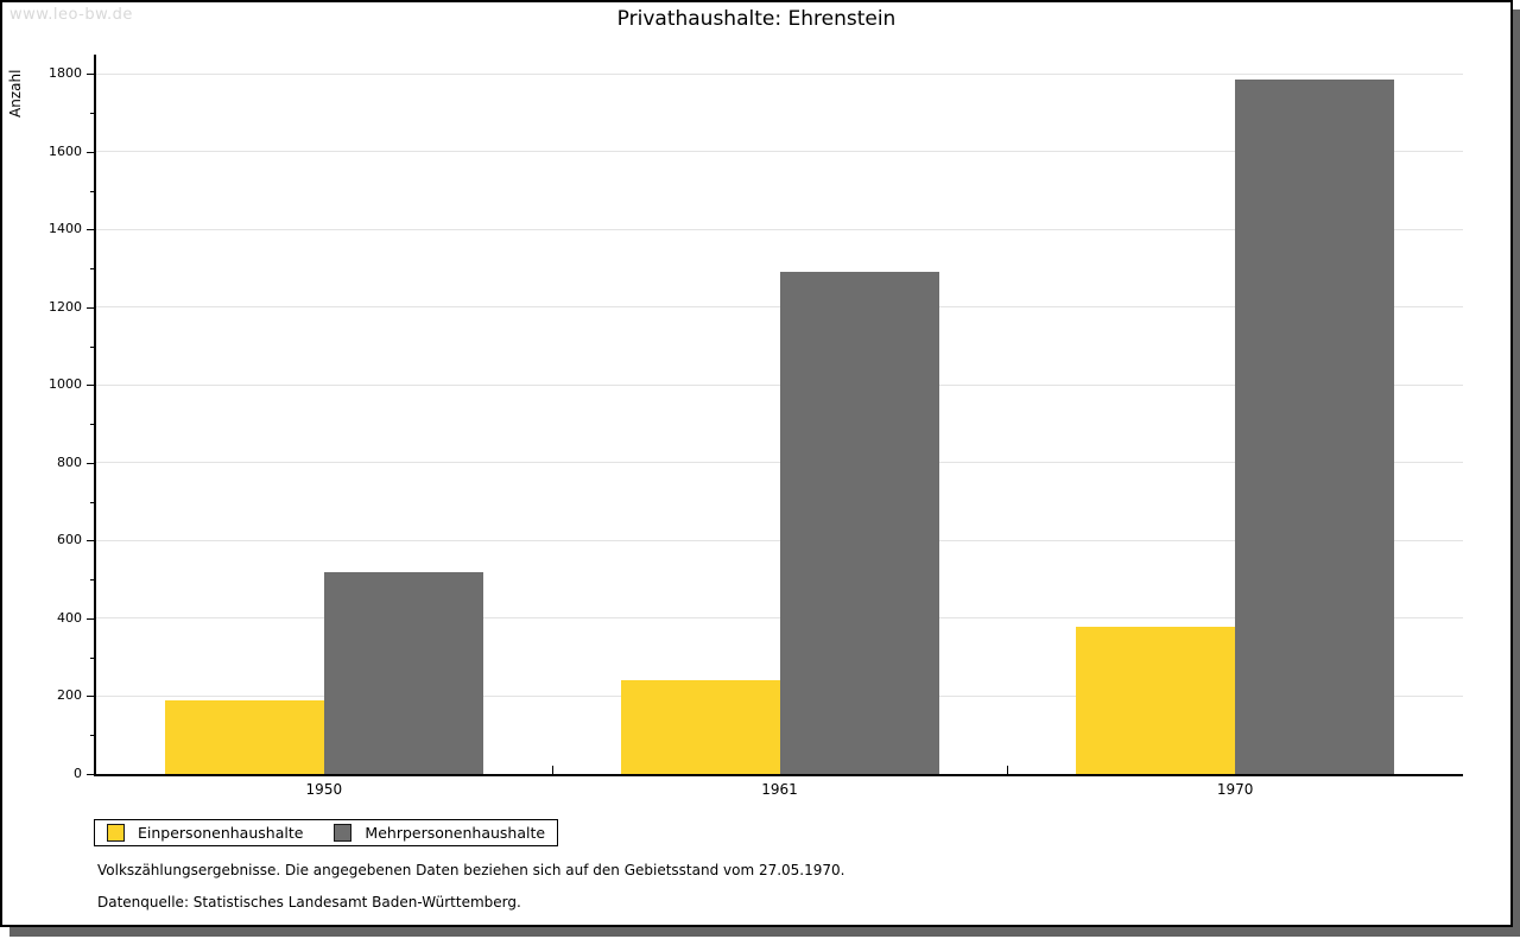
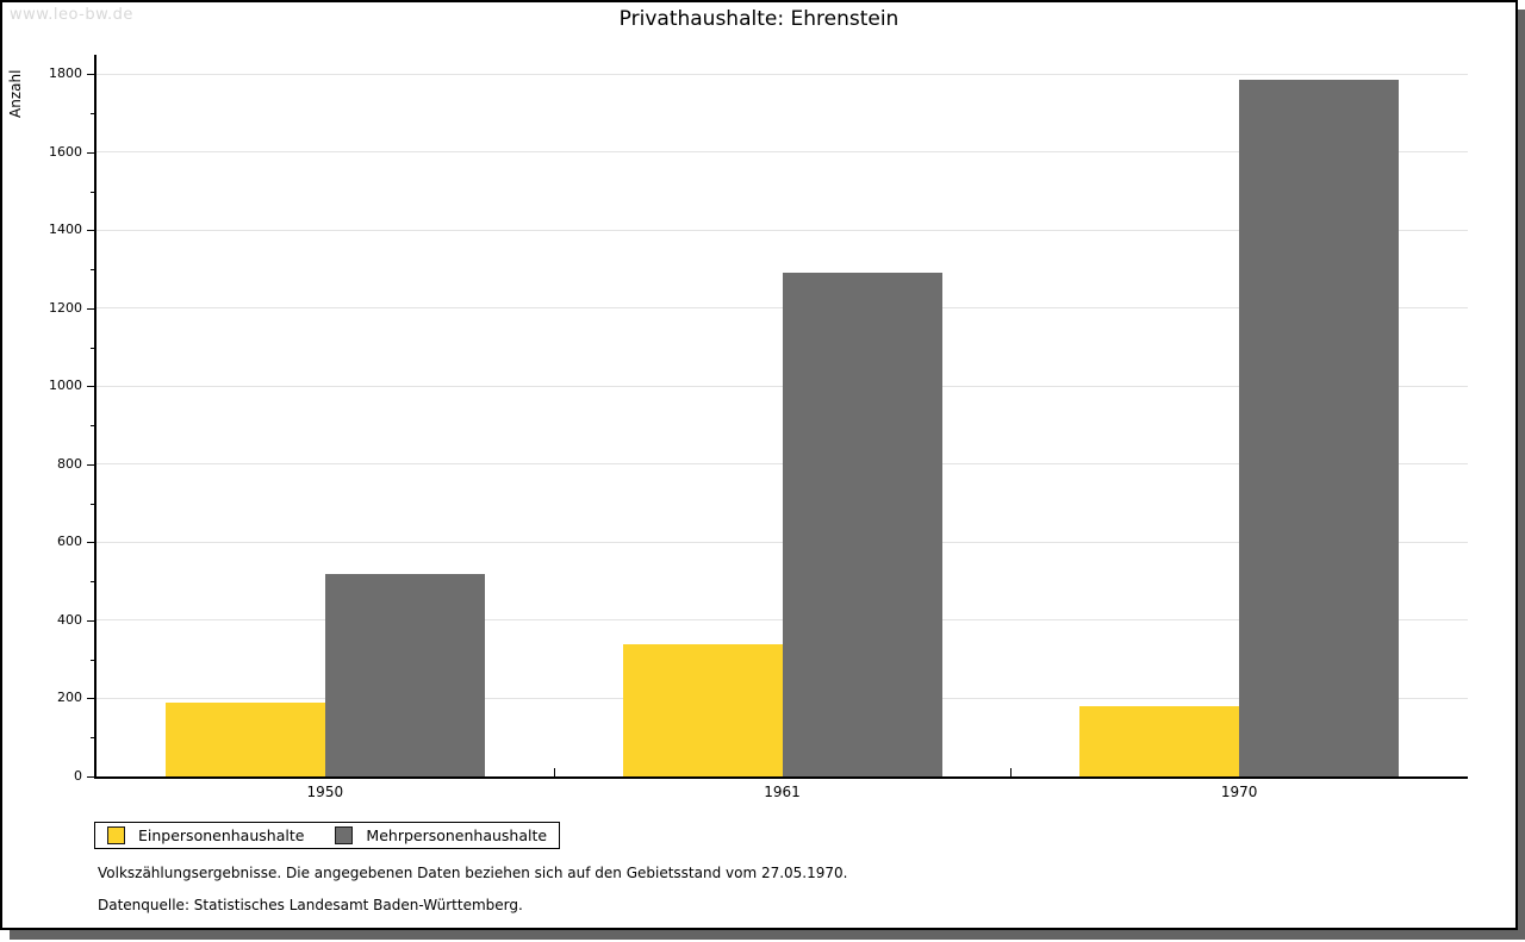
Einpersonenhaushalte/1961: 240 -> 340
Einpersonenhaushalte/1970: 380 -> 180
